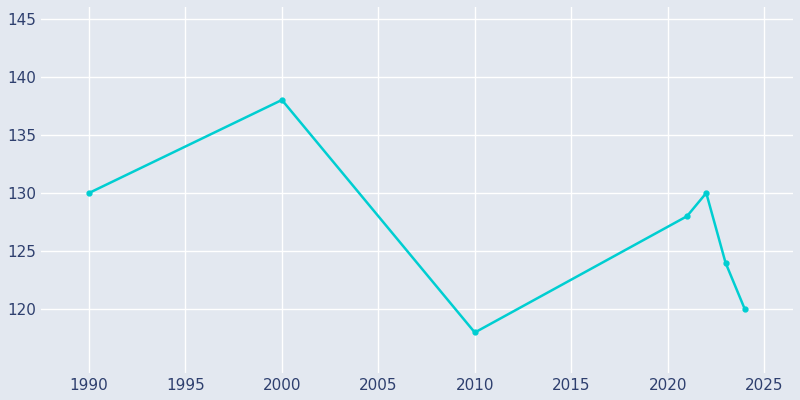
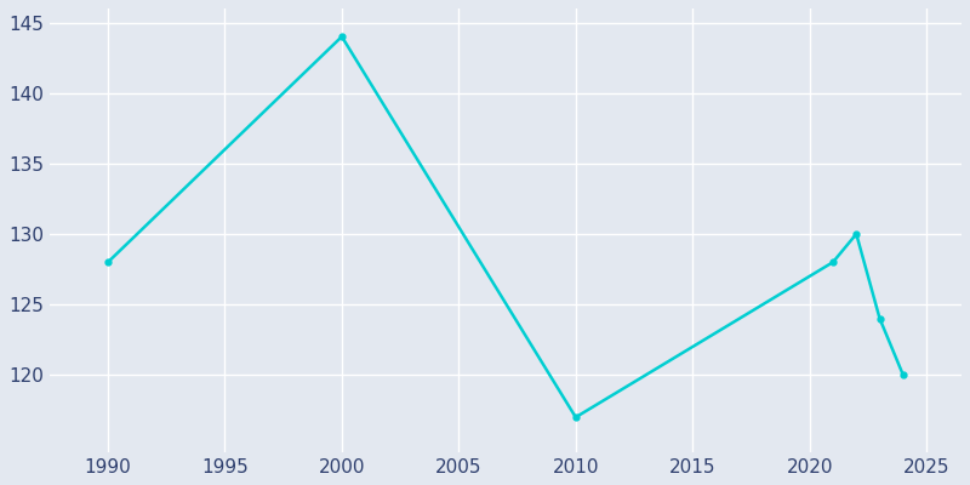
1990: 130 -> 128
2000: 138 -> 144
2010: 118 -> 117
